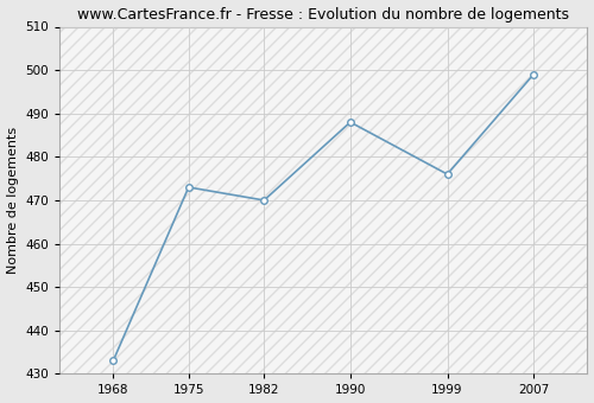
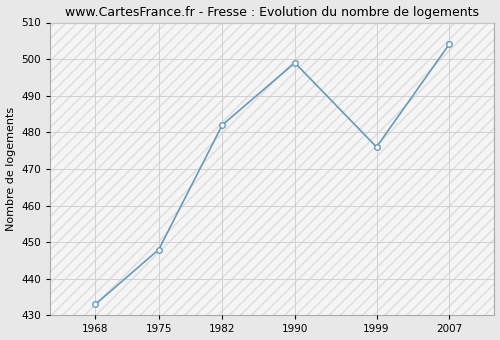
1975: 473 -> 448
1982: 470 -> 482
1990: 488 -> 499
2007: 499 -> 504
